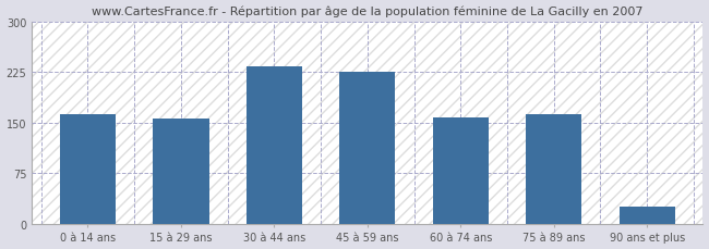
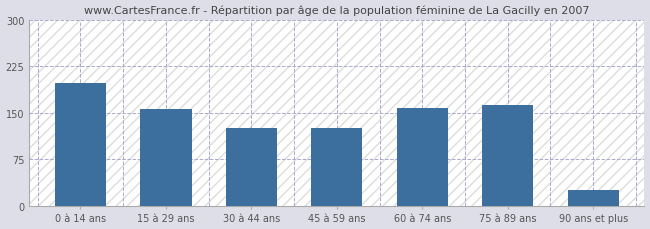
0 à 14 ans: 163 -> 198
30 à 44 ans: 233 -> 126
45 à 59 ans: 225 -> 126
